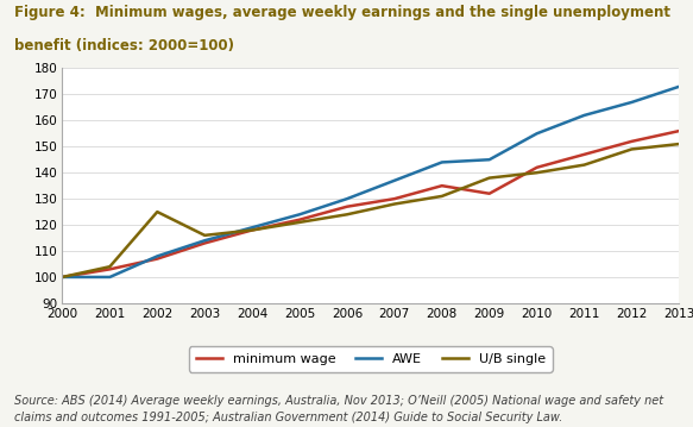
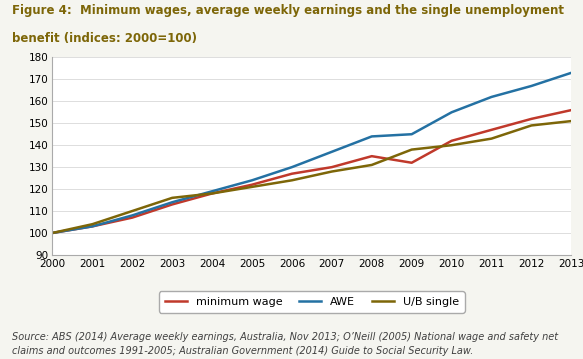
AWE/2001: 100 -> 103
U/B single/2002: 125 -> 110
